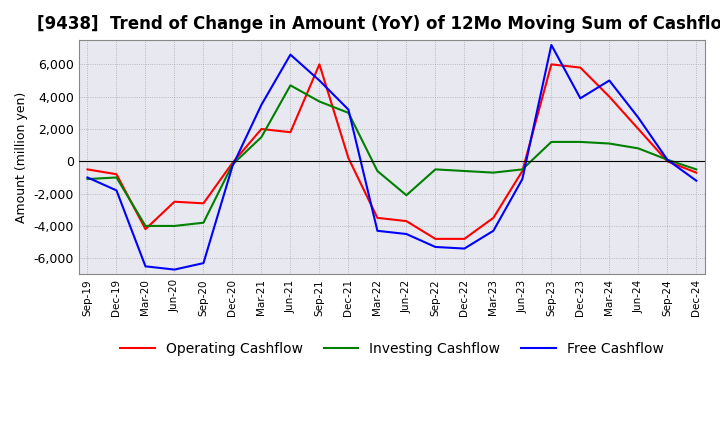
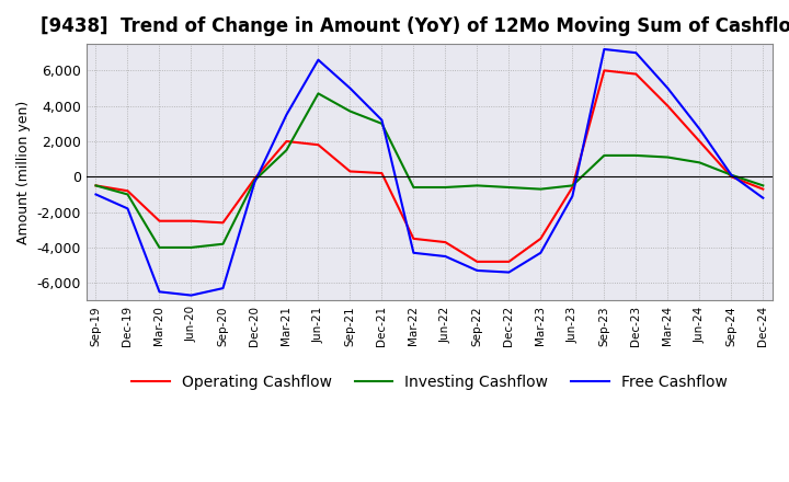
Investing Cashflow/Sep-19: -1,100 -> -500
Operating Cashflow/Mar-20: -4,200 -> -2,500
Operating Cashflow/Sep-21: 6,000 -> 300
Investing Cashflow/Jun-22: -2,100 -> -600
Free Cashflow/Dec-23: 3,900 -> 7,000
